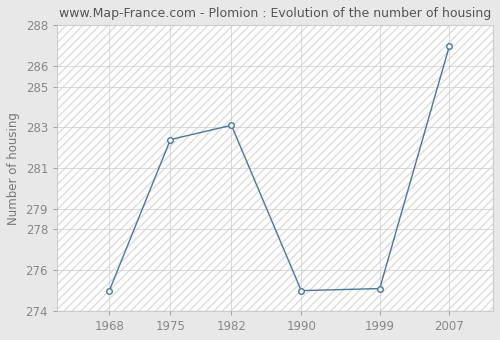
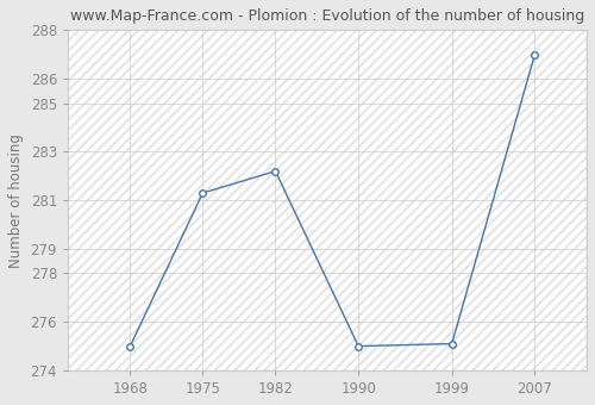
1975: 282.4 -> 281.3
1982: 283.1 -> 282.2
